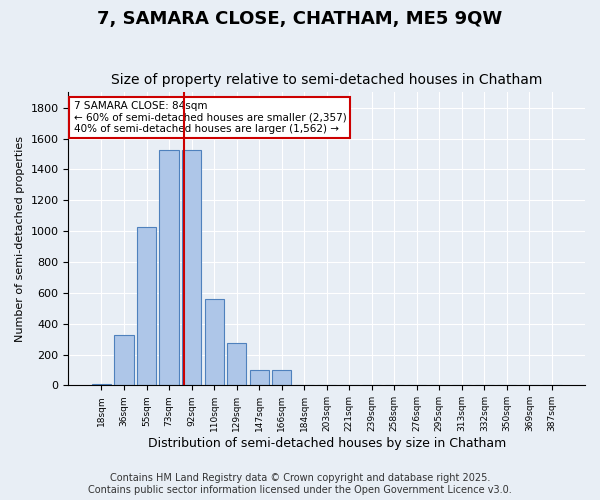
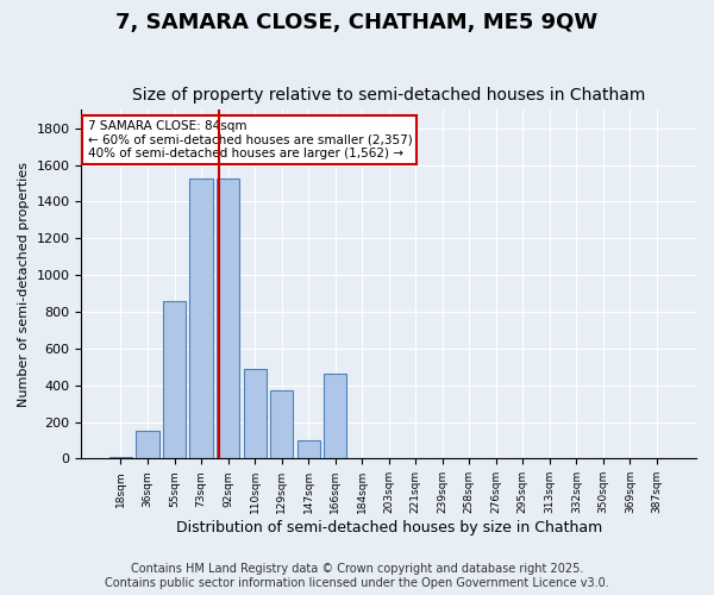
36sqm: 320 -> 150
55sqm: 1020 -> 860
110sqm: 560 -> 490
129sqm: 280 -> 370
166sqm: 100 -> 460
